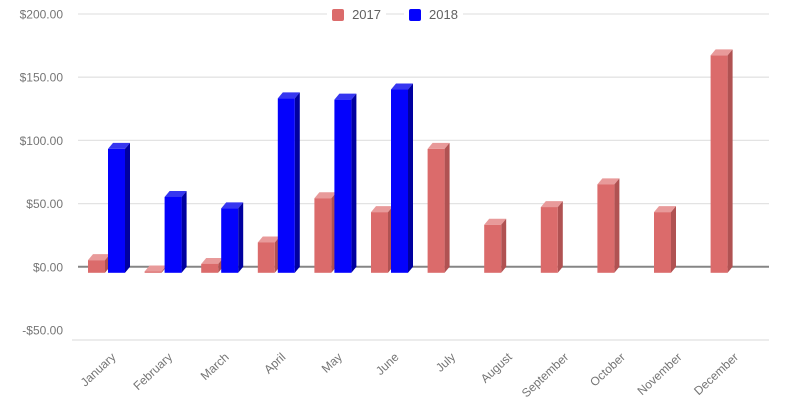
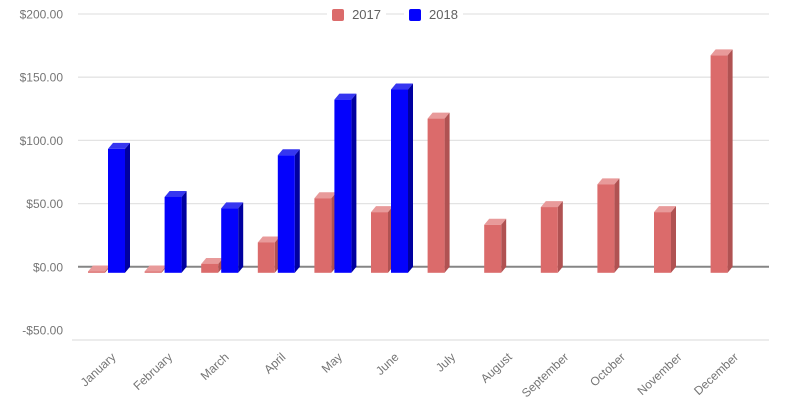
2017/January: $10 -> $1
2018/April: $138 -> $93
2017/July: $98 -> $122
